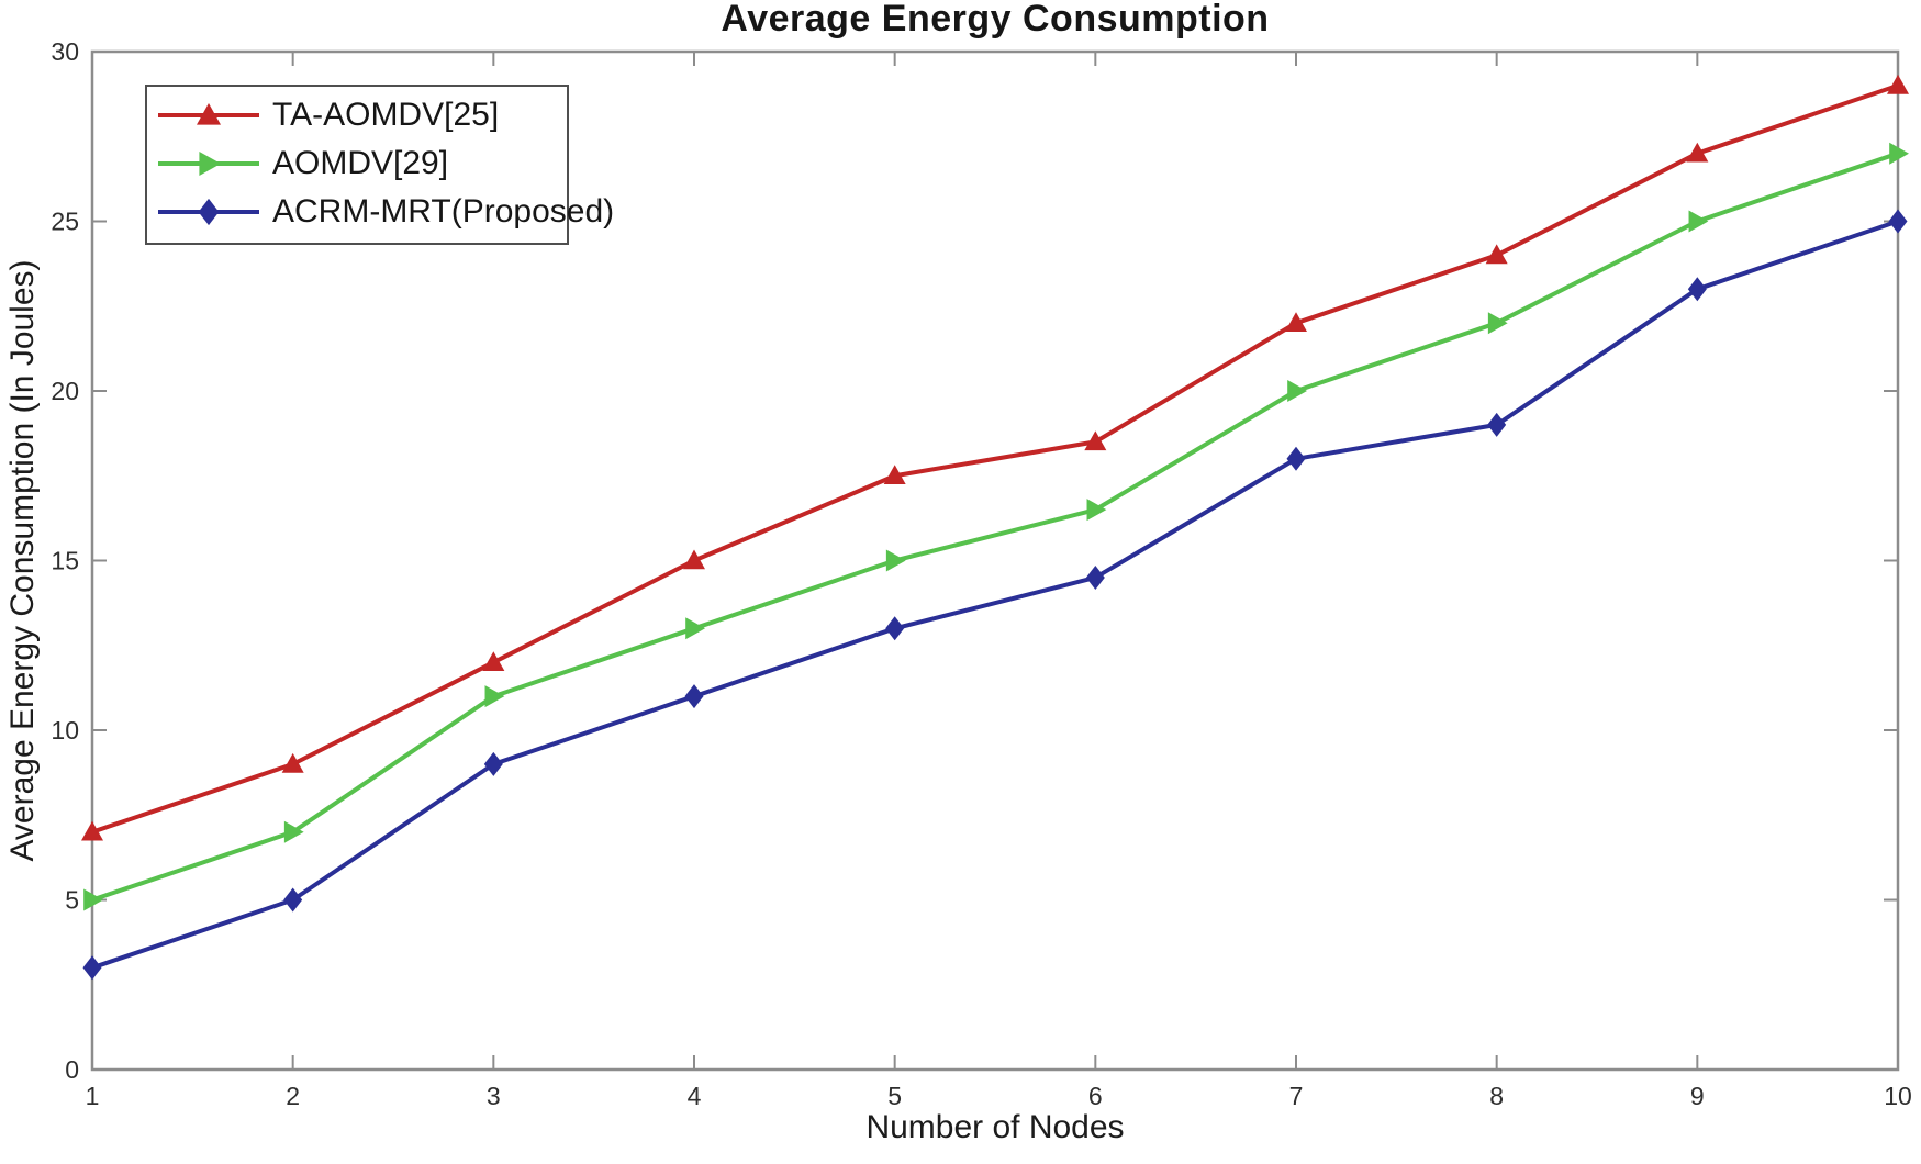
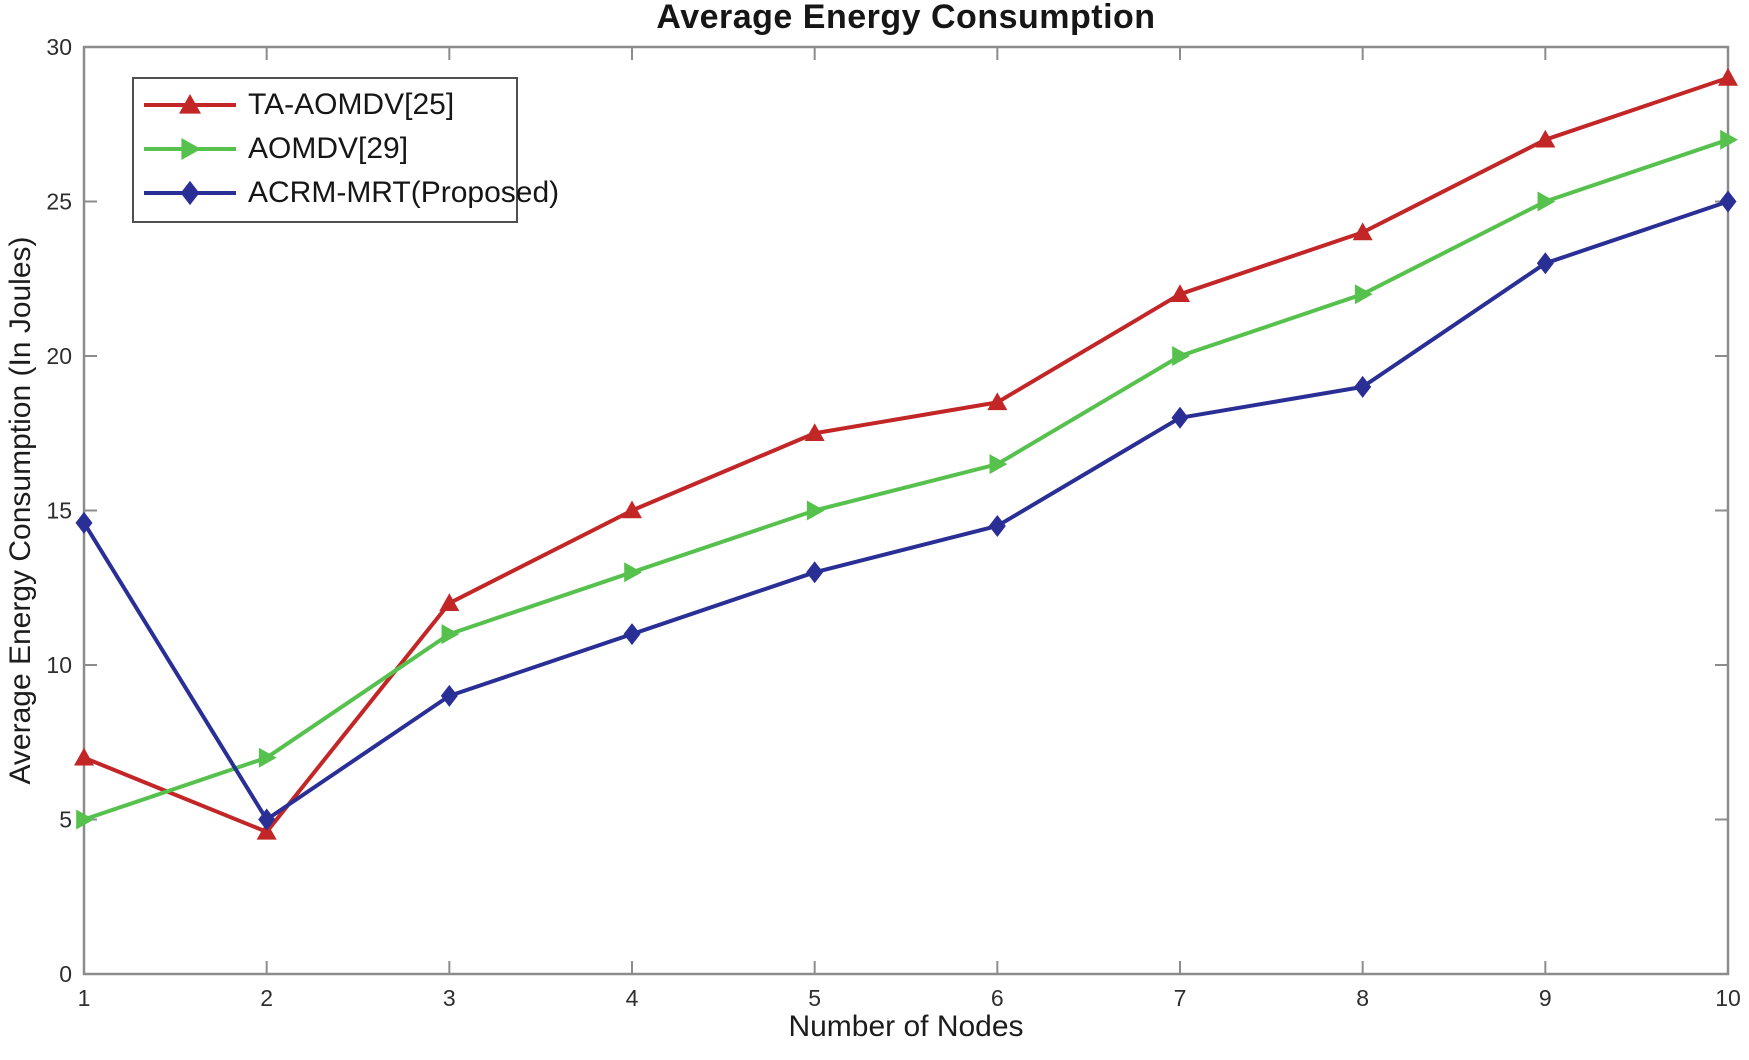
ACRM-MRT(Proposed)/1: 3.0 -> 14.6
TA-AOMDV[25]/2: 9.0 -> 4.6
